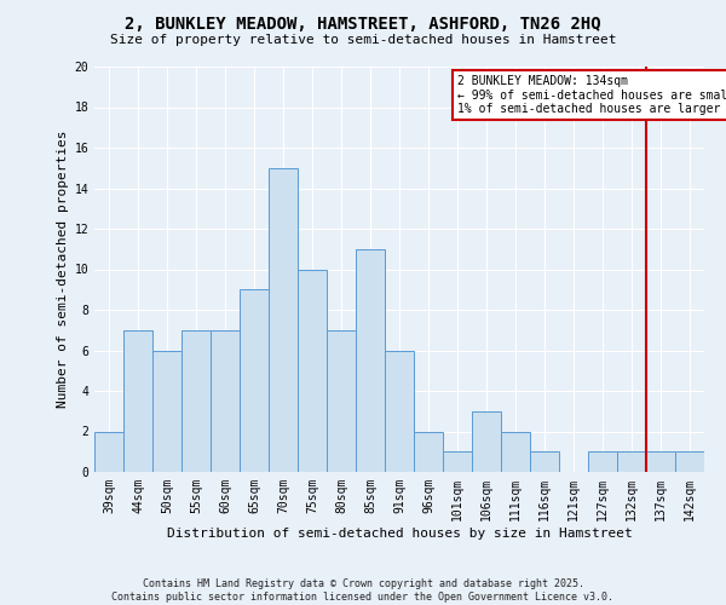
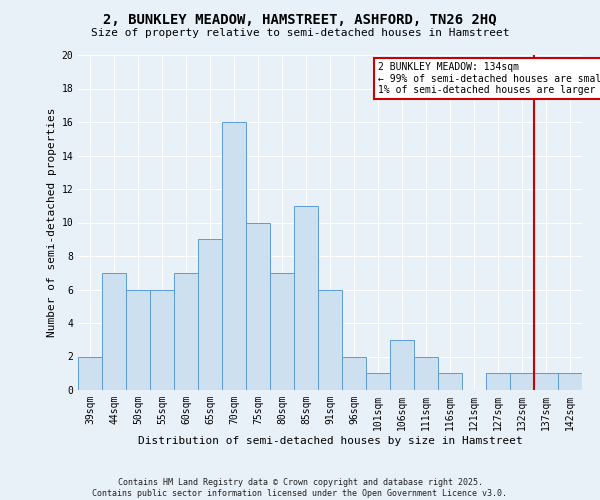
55sqm: 7 -> 6
70sqm: 15 -> 16
